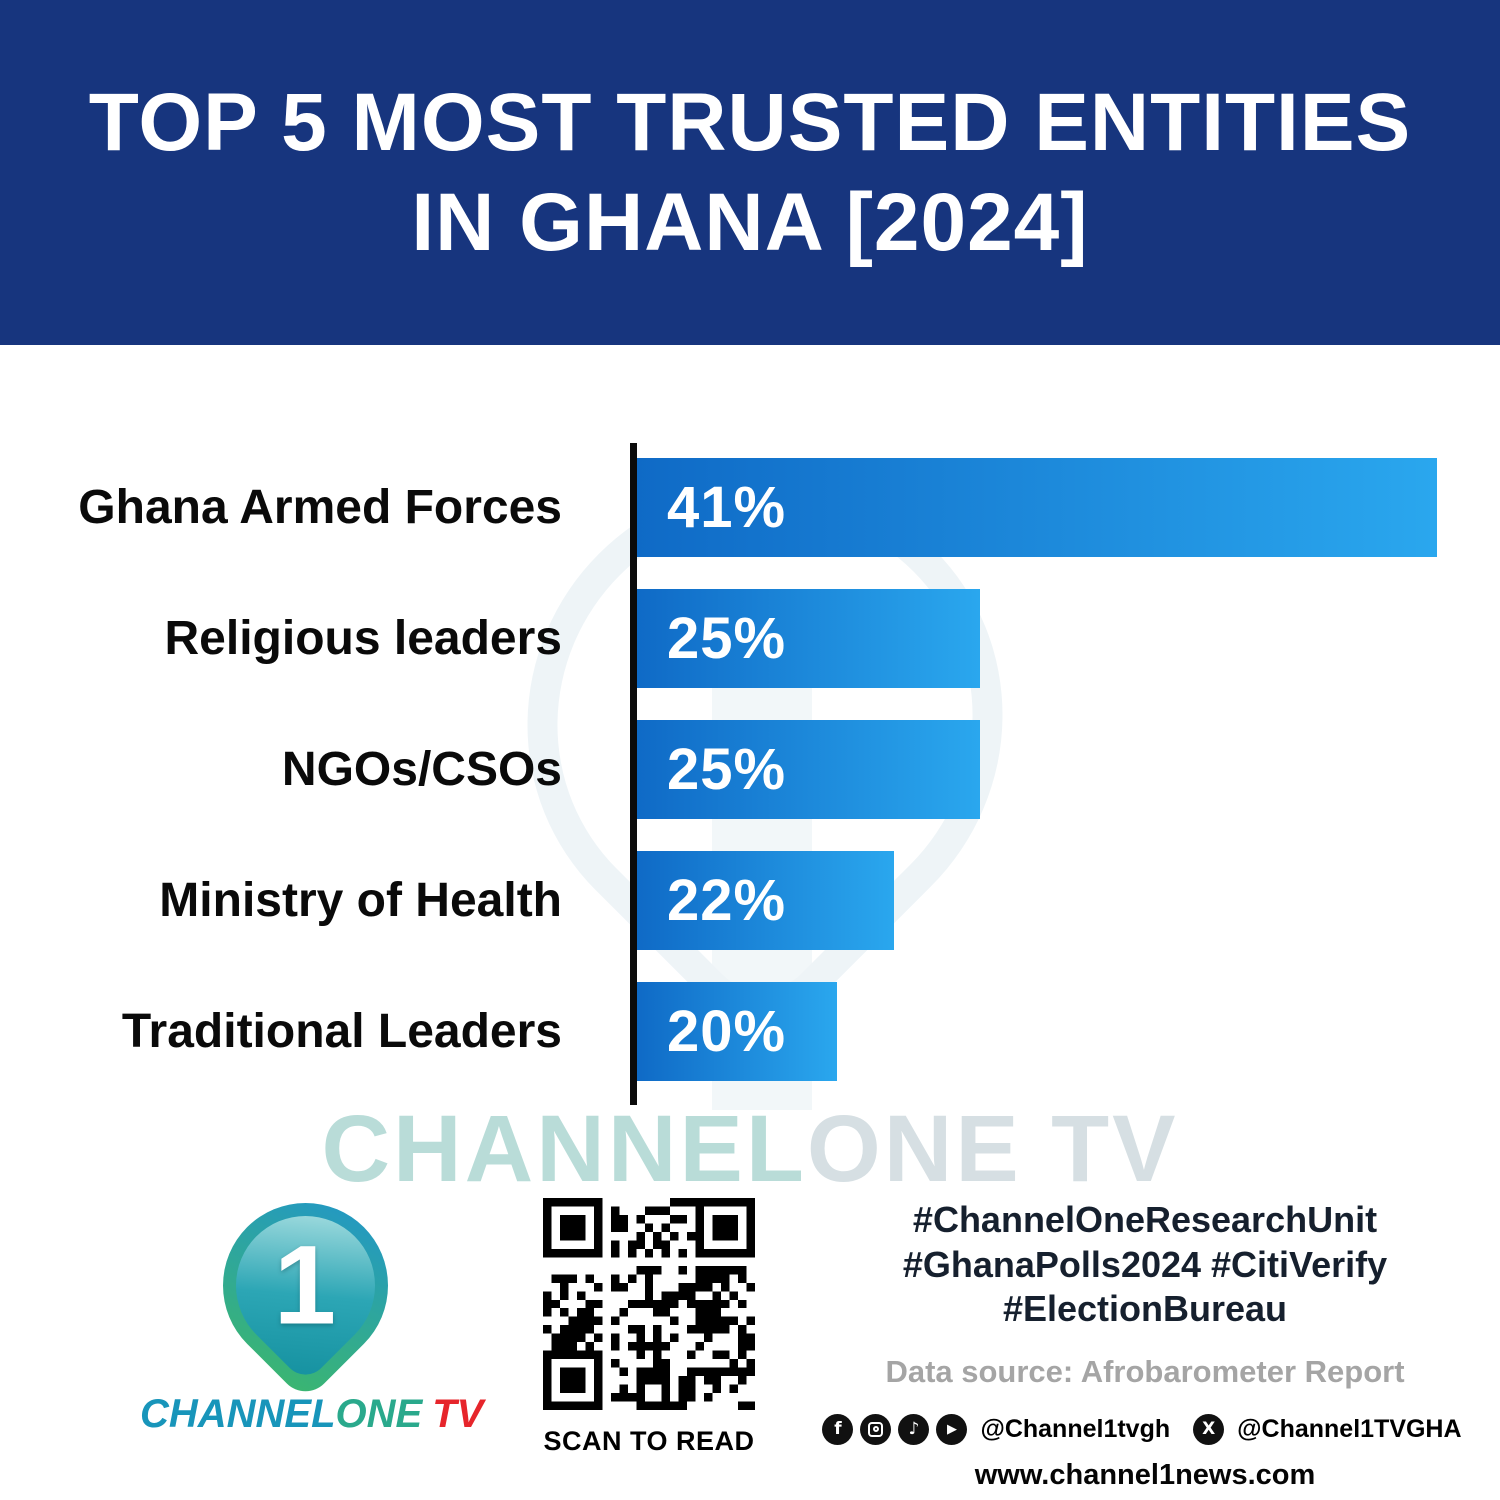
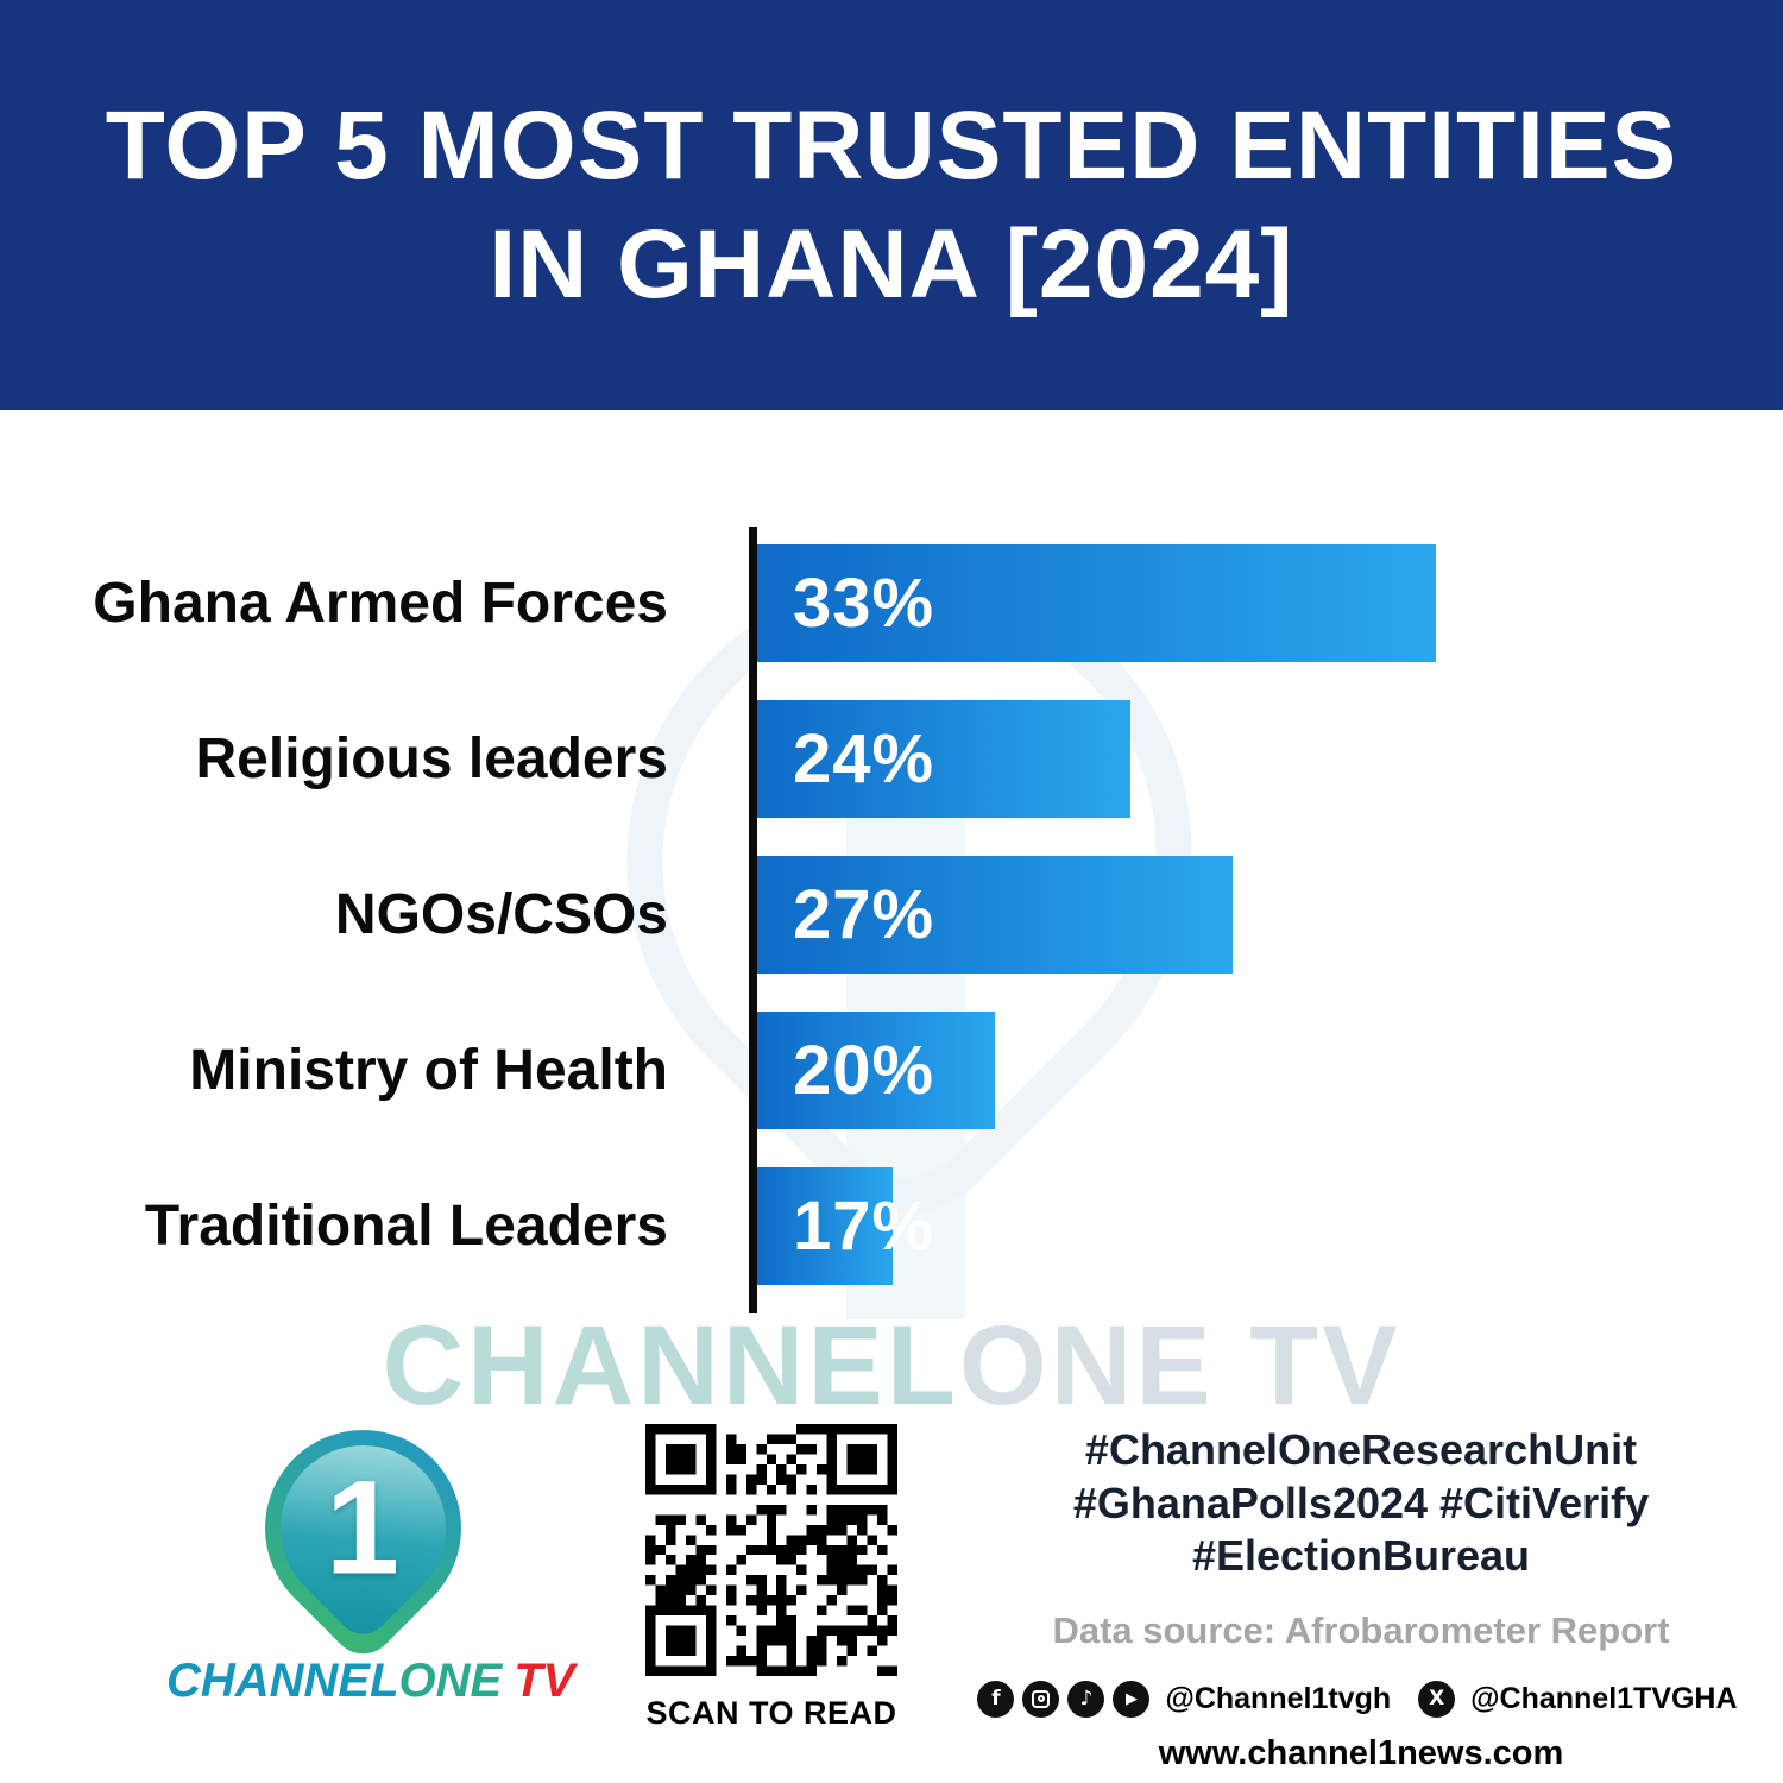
Ghana Armed Forces: 41% -> 33%
Religious leaders: 25% -> 24%
NGOs/CSOs: 25% -> 27%
Ministry of Health: 22% -> 20%
Traditional Leaders: 20% -> 17%
